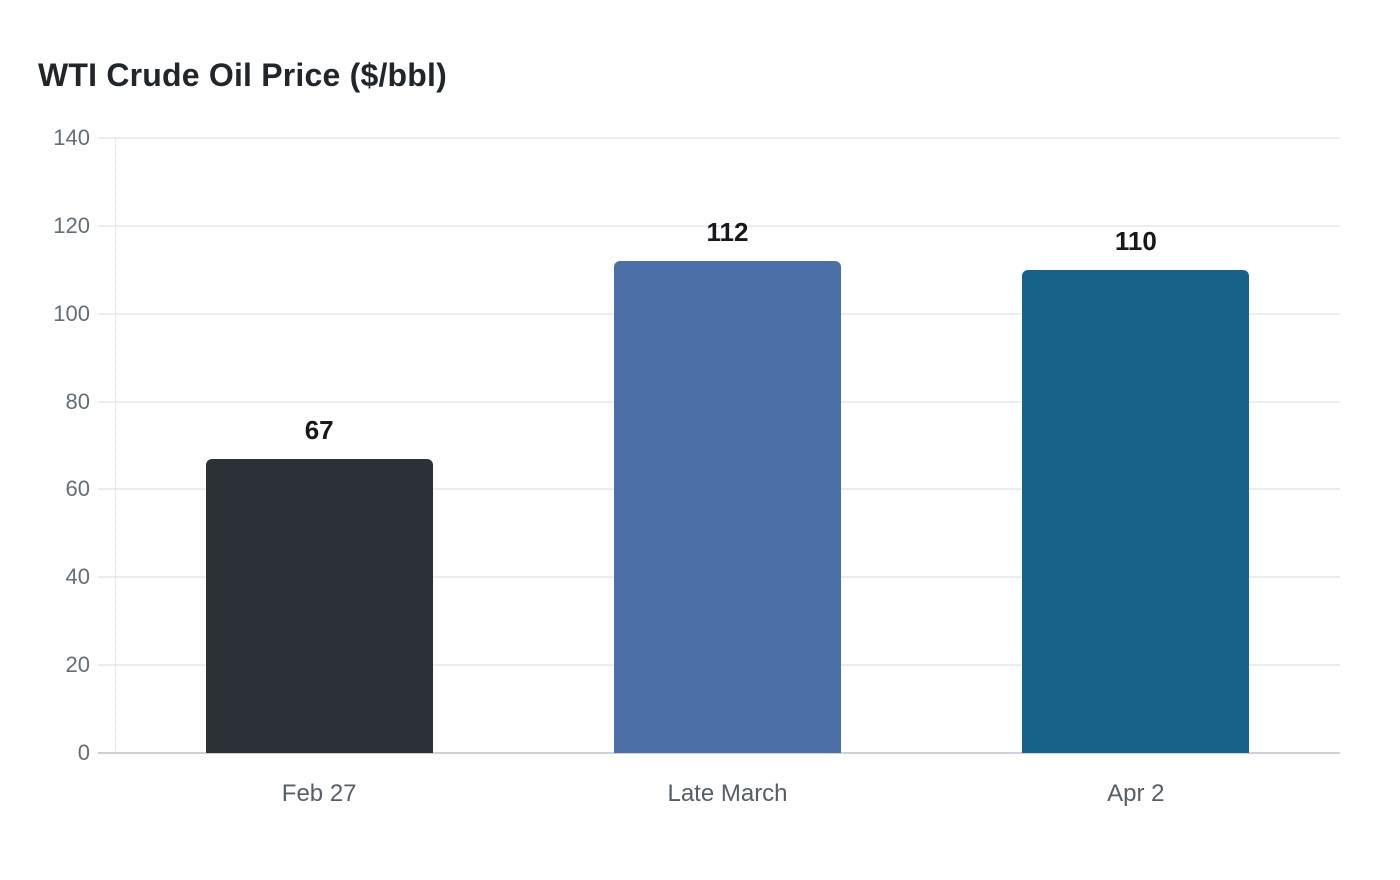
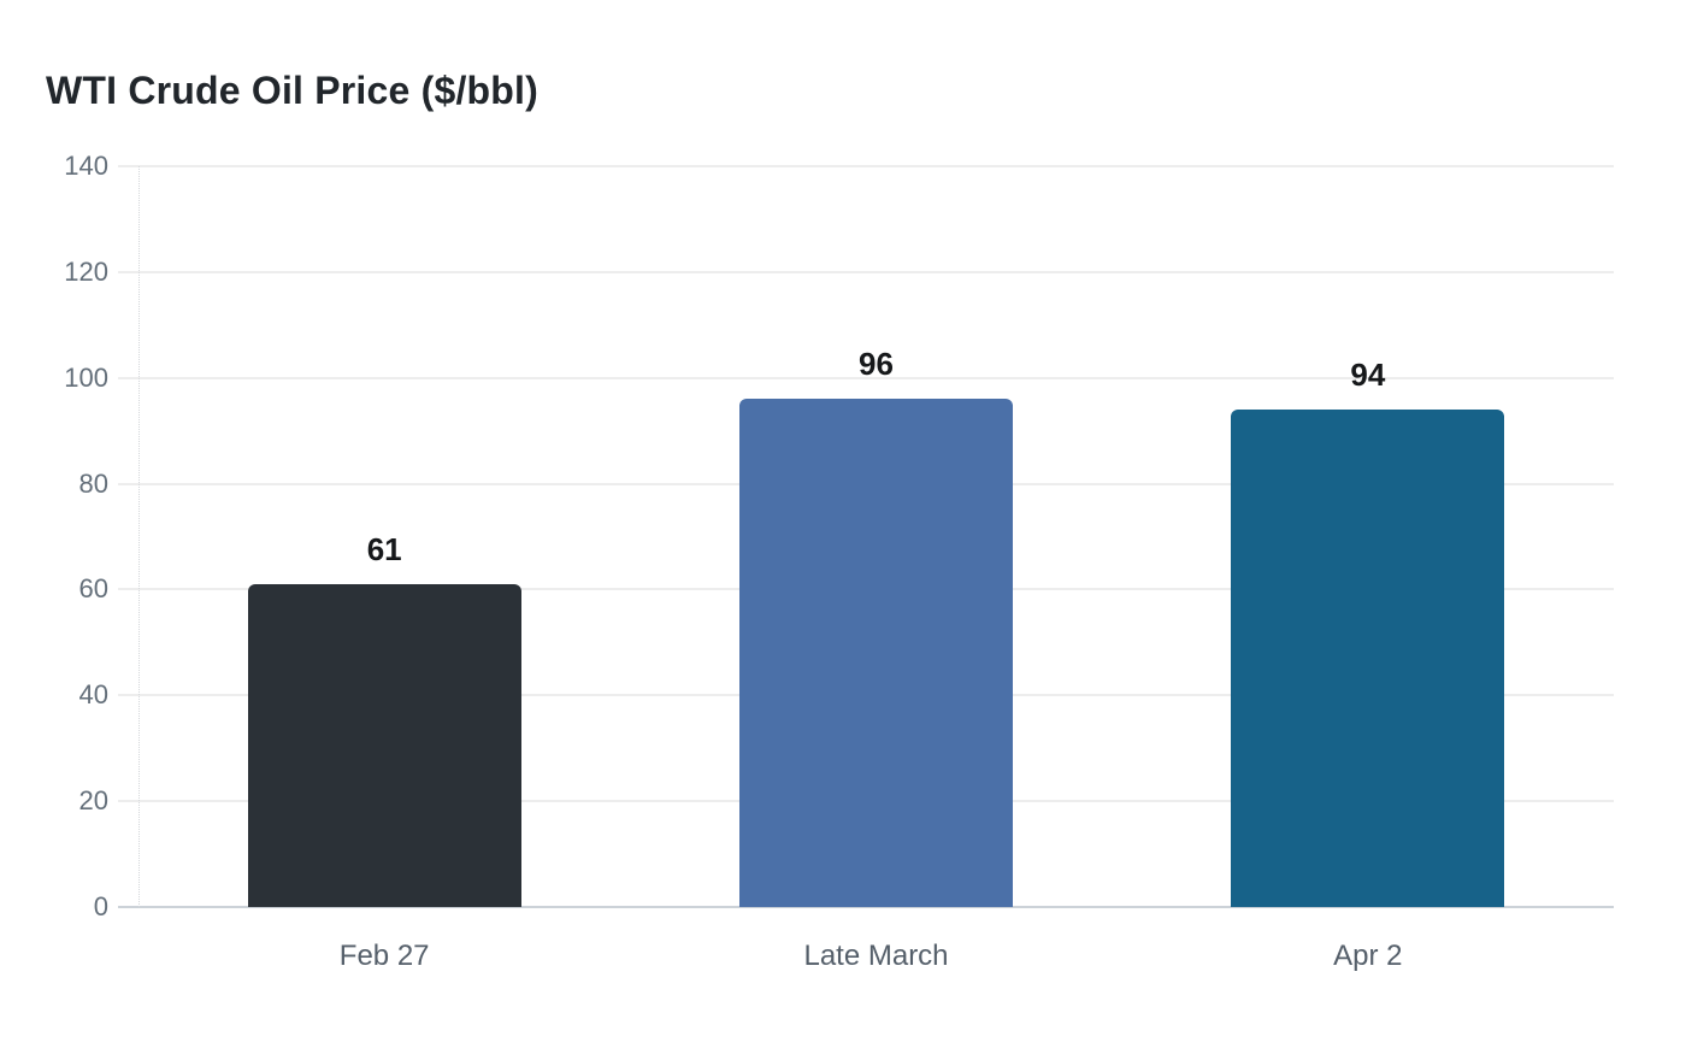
Feb 27: 67 -> 61
Late March: 112 -> 96
Apr 2: 110 -> 94
